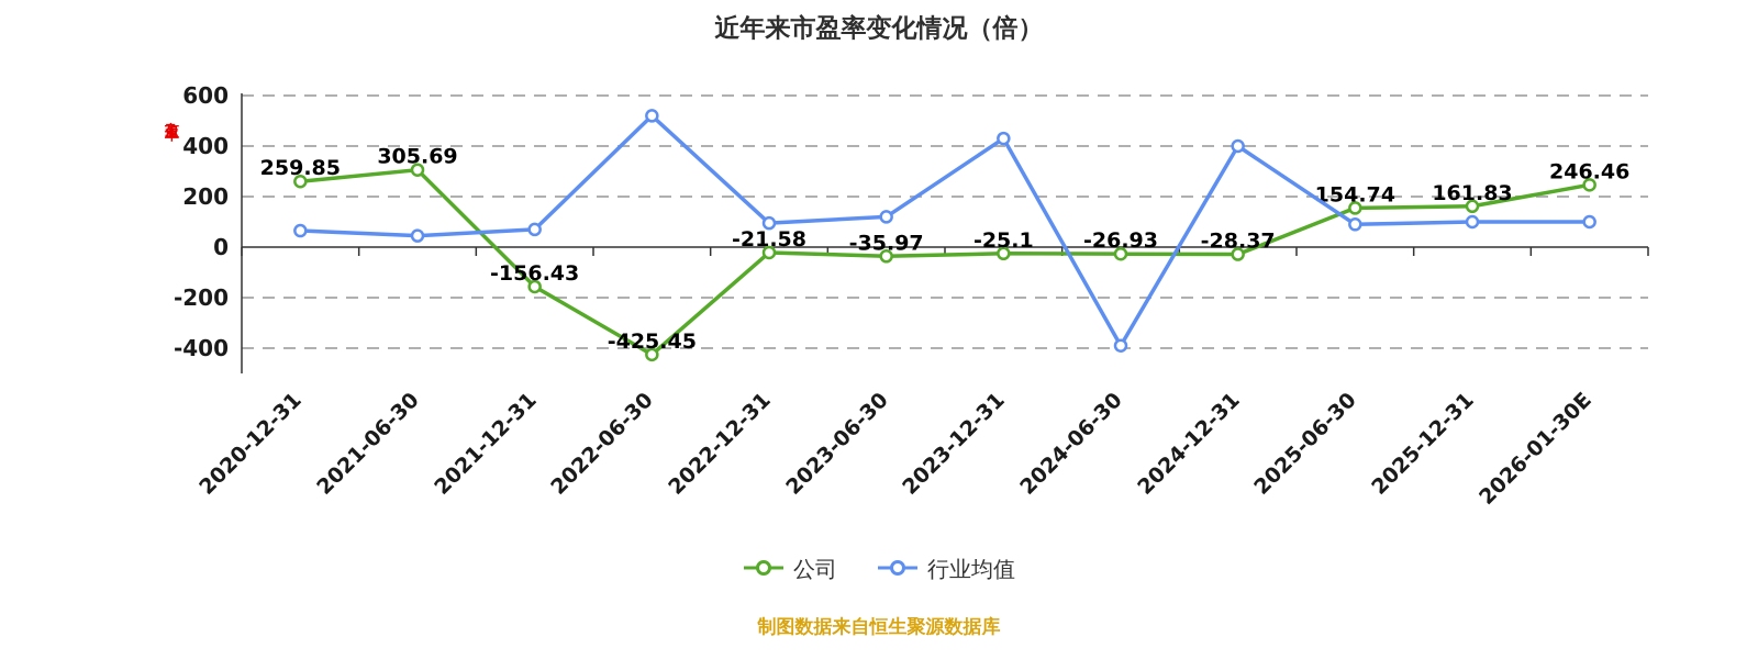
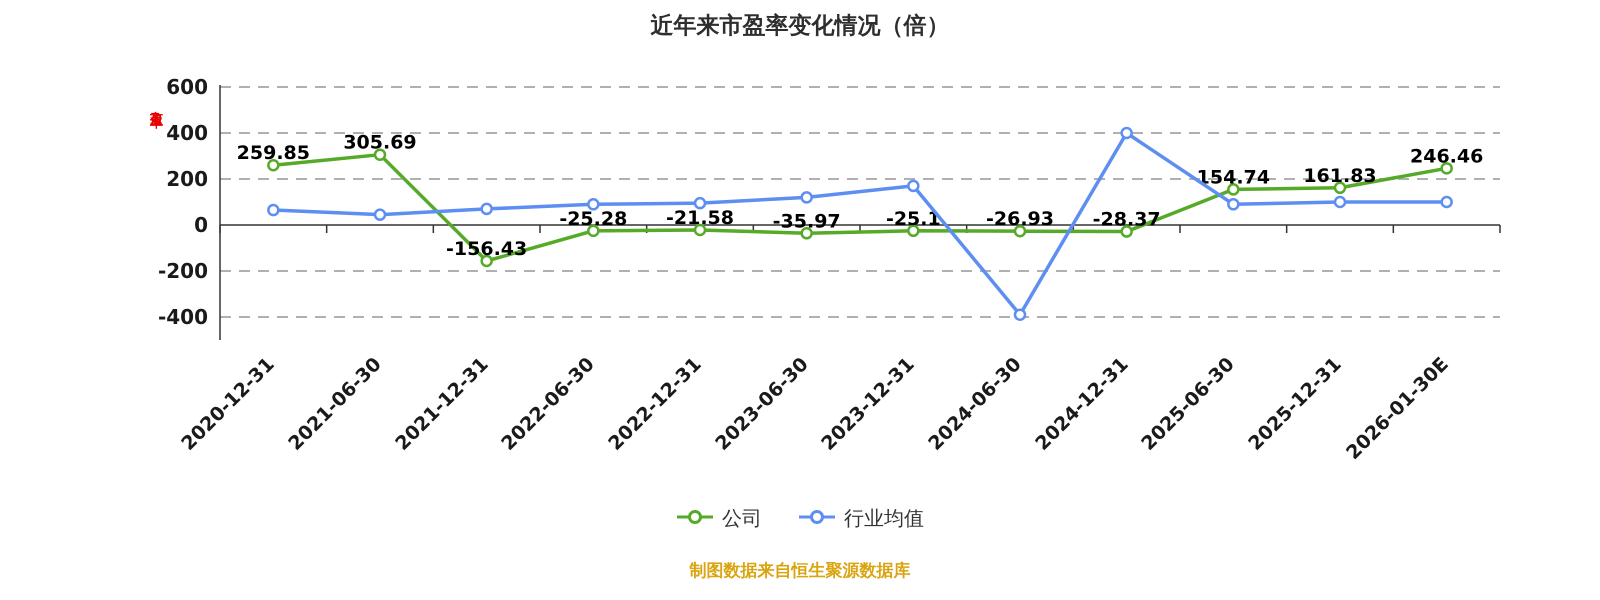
公司/2022-06-30: -425.45 -> -25.28
行业均值/2022-06-30: 520 -> 90
行业均值/2023-12-31: 430 -> 170
